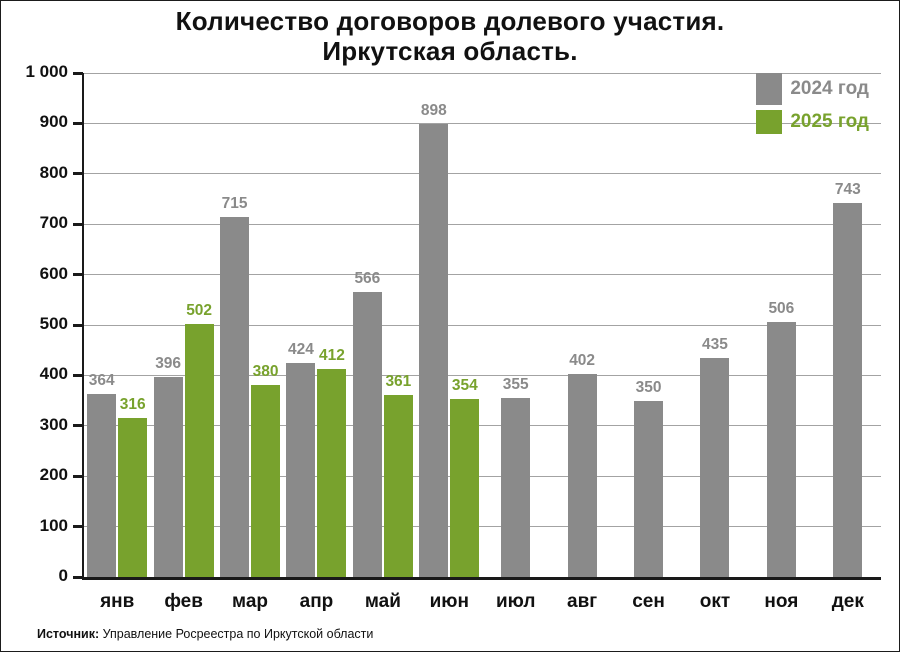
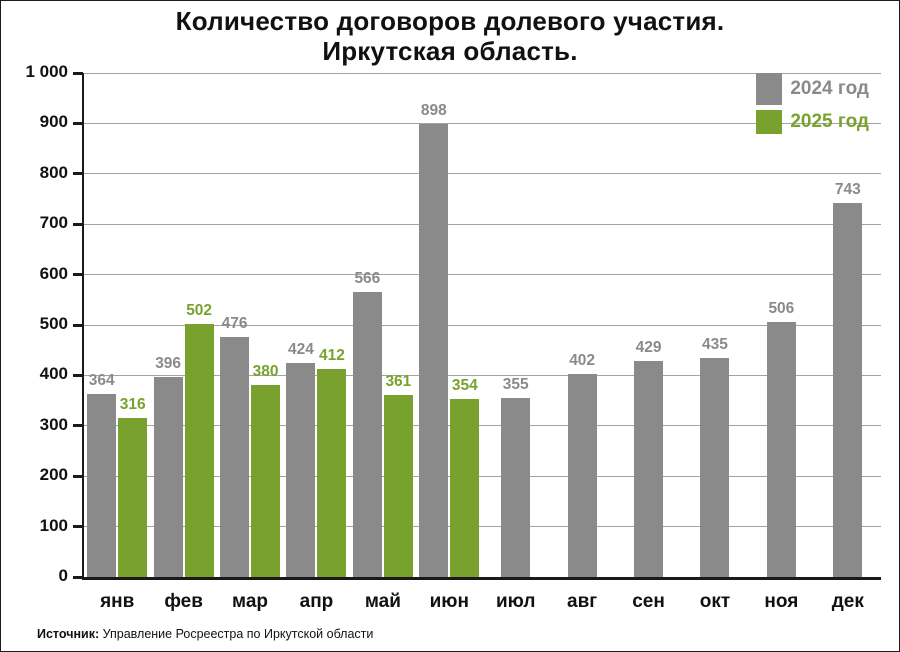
2024 год/мар: 715 -> 476
2024 год/сен: 350 -> 429
